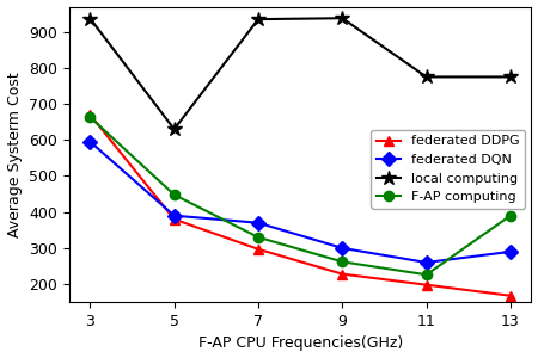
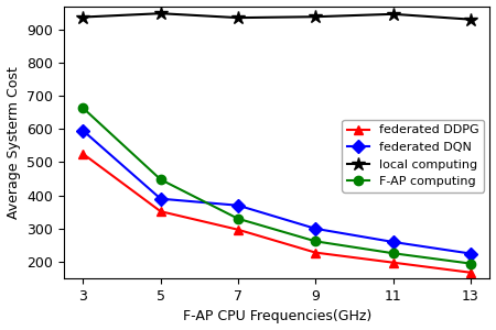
federated DDPG/3: 670 -> 525
federated DDPG/5: 380 -> 352
local computing/5: 630 -> 948
local computing/11: 775 -> 946
federated DQN/13: 290 -> 225
local computing/13: 775 -> 930
F-AP computing/13: 390 -> 195
